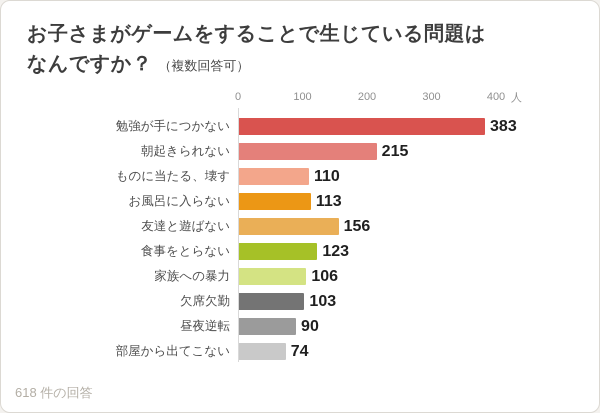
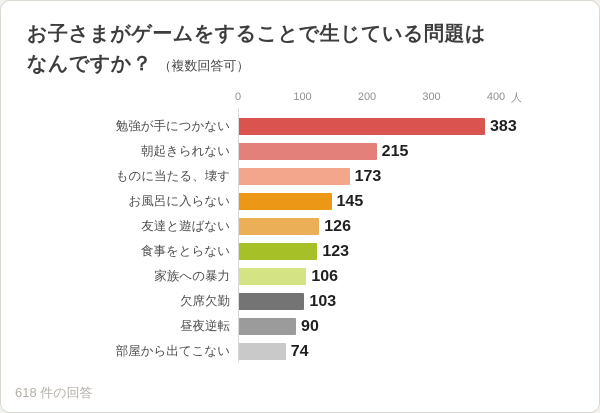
ものに当たる、壊す: 110 -> 173
お風呂に入らない: 113 -> 145
友達と遊ばない: 156 -> 126
